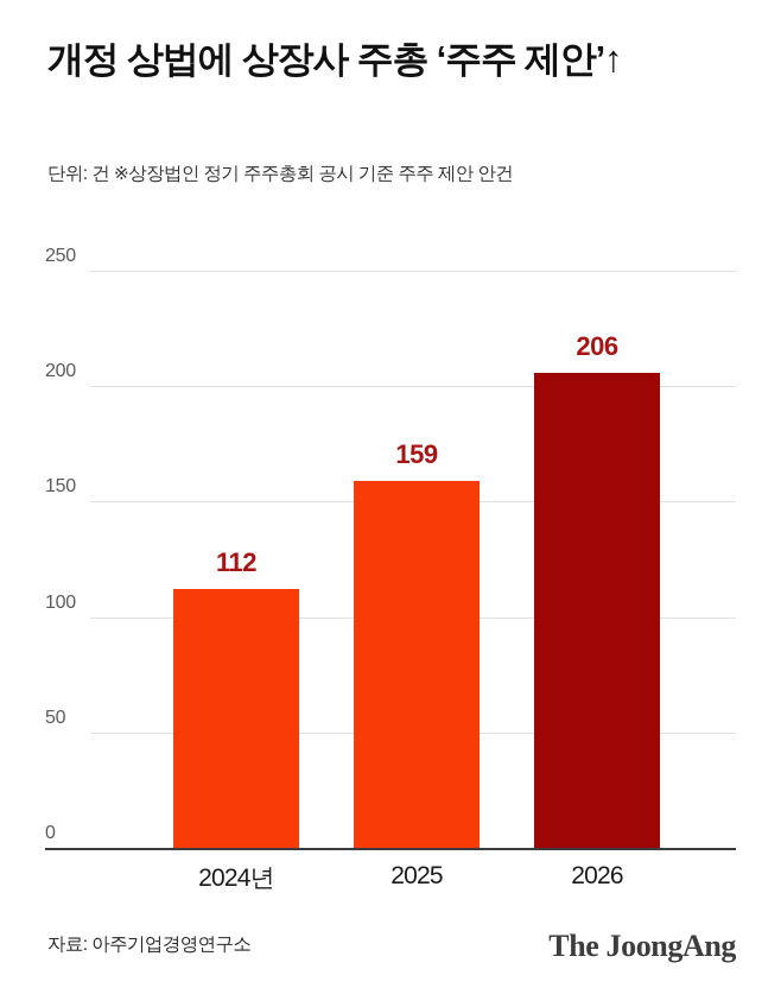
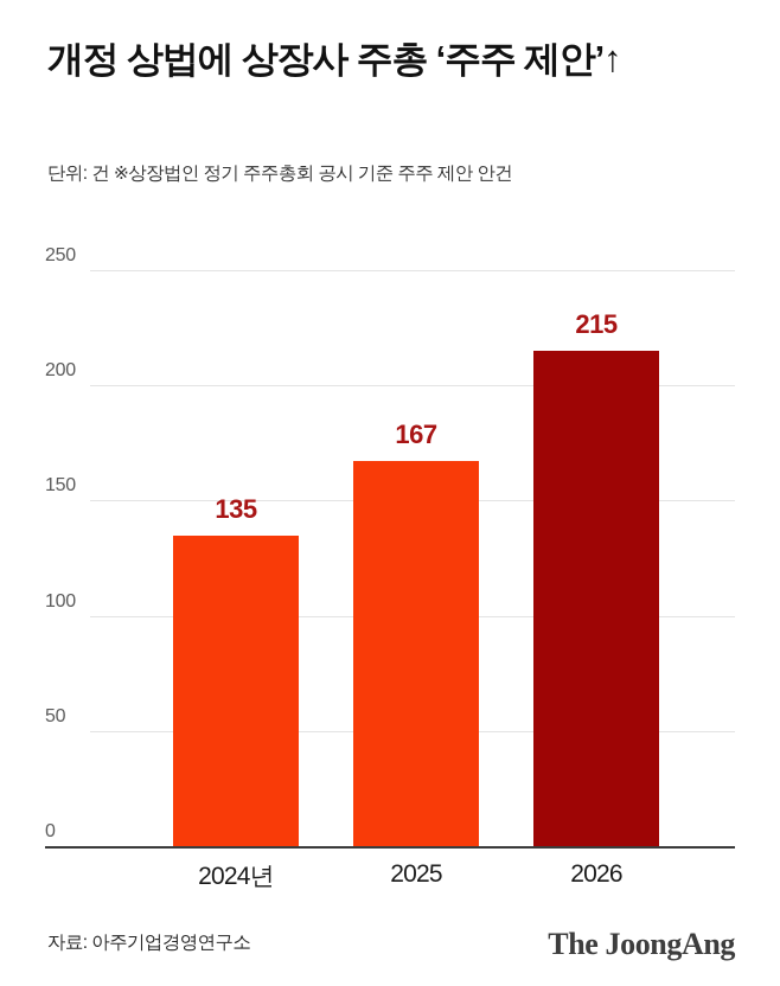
2024년: 112 -> 135
2025: 159 -> 167
2026: 206 -> 215
